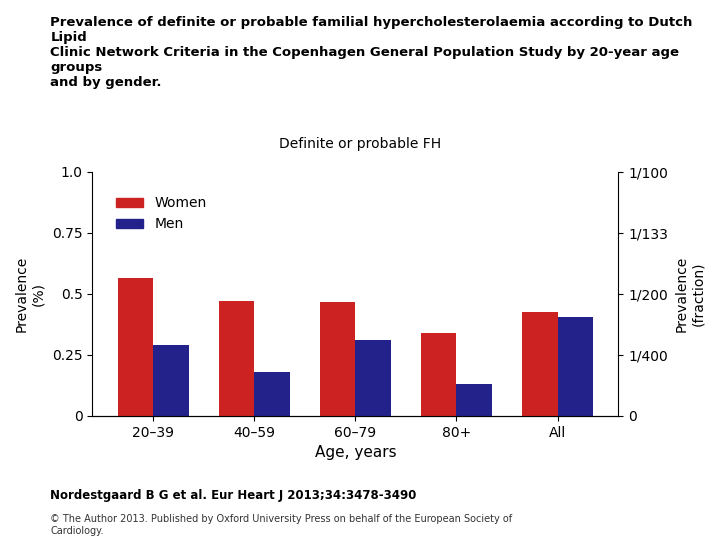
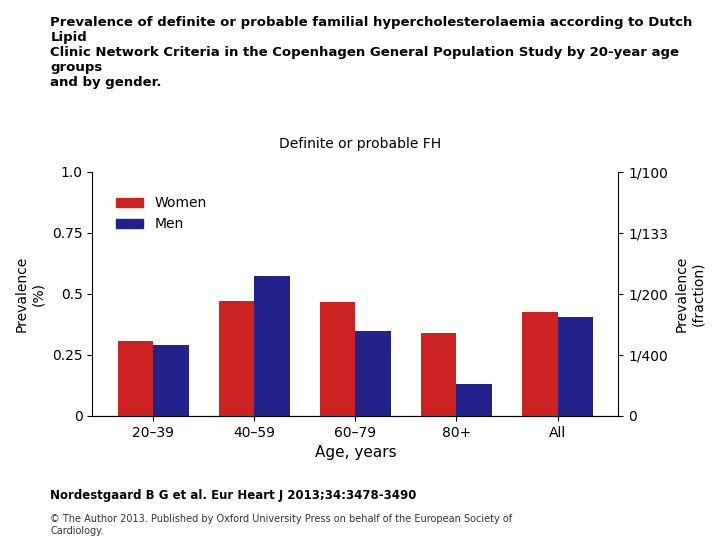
Women/20–39: 0.565 -> 0.305
Men/40–59: 0.180 -> 0.573
Men/60–79: 0.310 -> 0.348
